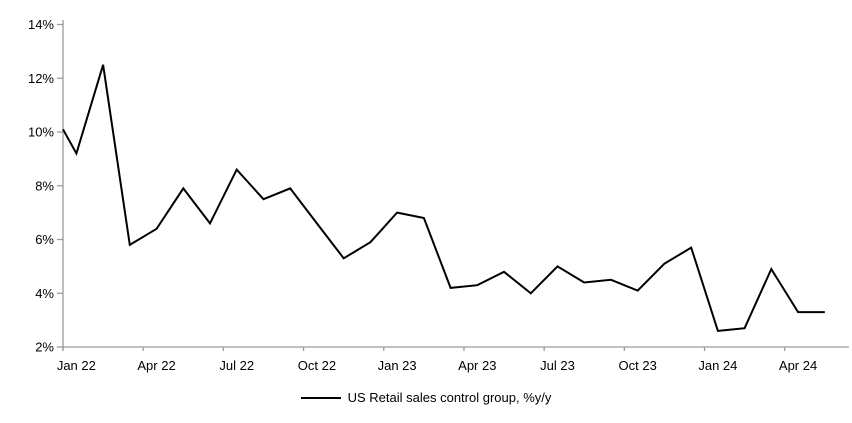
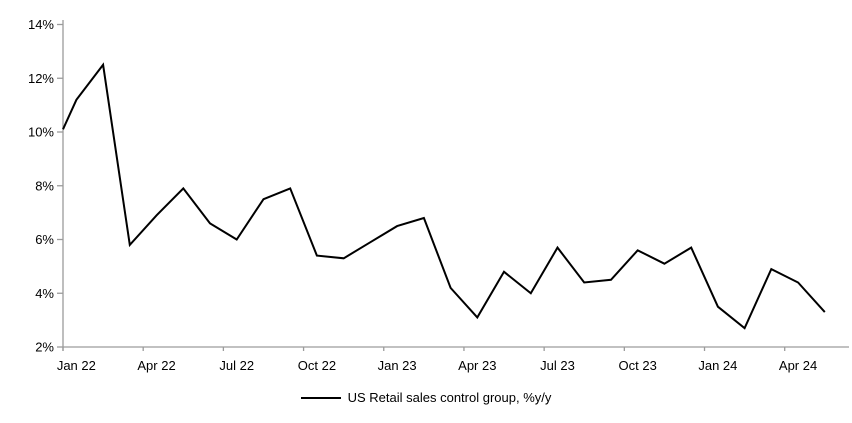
Jan 22: 9.2% -> 11.2%
Apr 22: 6.4% -> 6.9%
Jul 22: 8.6% -> 6.0%
Oct 22: 6.6% -> 5.4%
Jan 23: 7.0% -> 6.5%
Apr 23: 4.3% -> 3.1%
Jul 23: 5.0% -> 5.7%
Oct 23: 4.1% -> 5.6%
Jan 24: 2.6% -> 3.5%
Apr 24: 3.3% -> 4.4%
